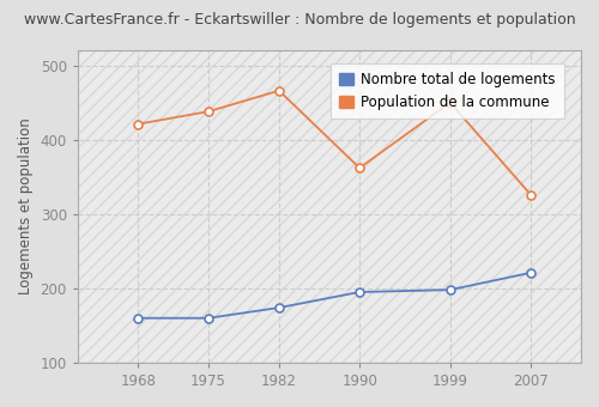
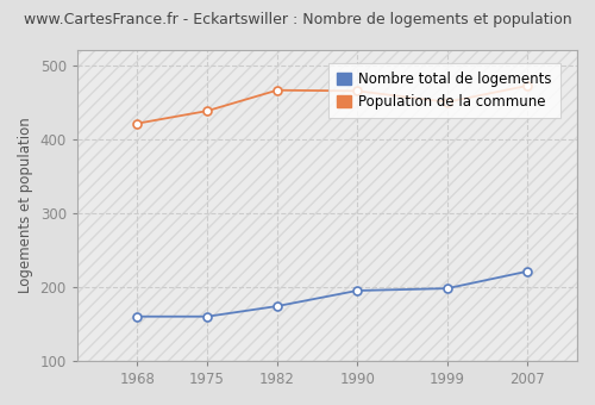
Population de la commune/1990: 362 -> 465
Population de la commune/2007: 326 -> 472
